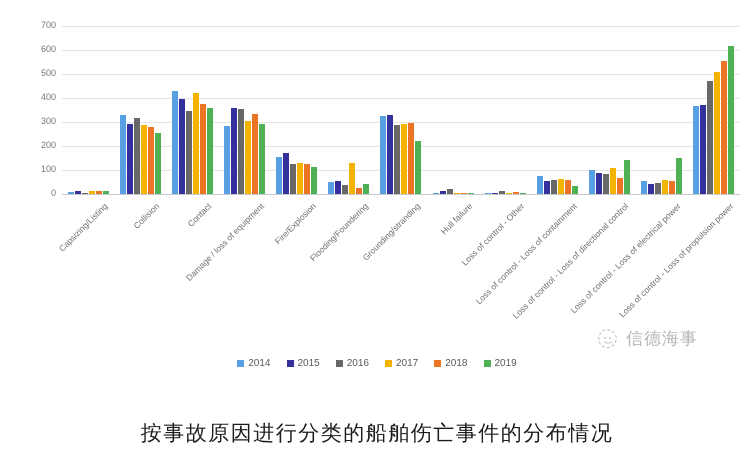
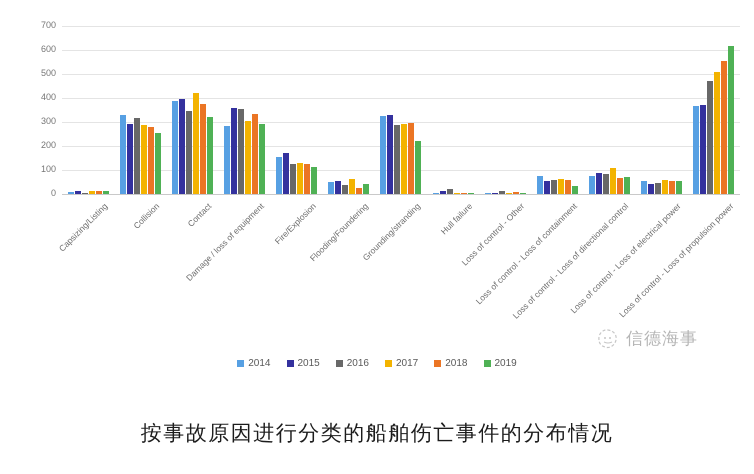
2014/Contact: 430 -> 390
2019/Contact: 360 -> 320
2017/Flooding/Foundering: 130 -> 60
2014/Loss of control - Loss of directional control: 100 -> 80
2019/Loss of control - Loss of directional control: 140 -> 70
2019/Loss of control - Loss of electrical power: 150 -> 50
